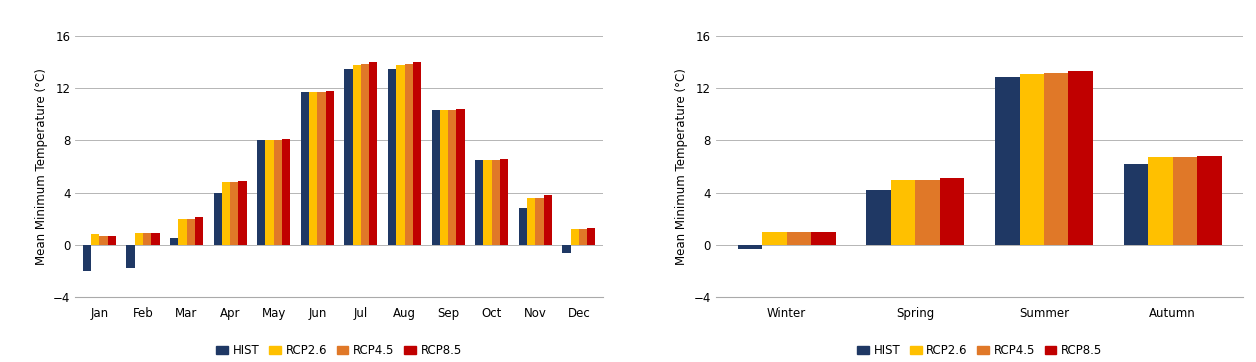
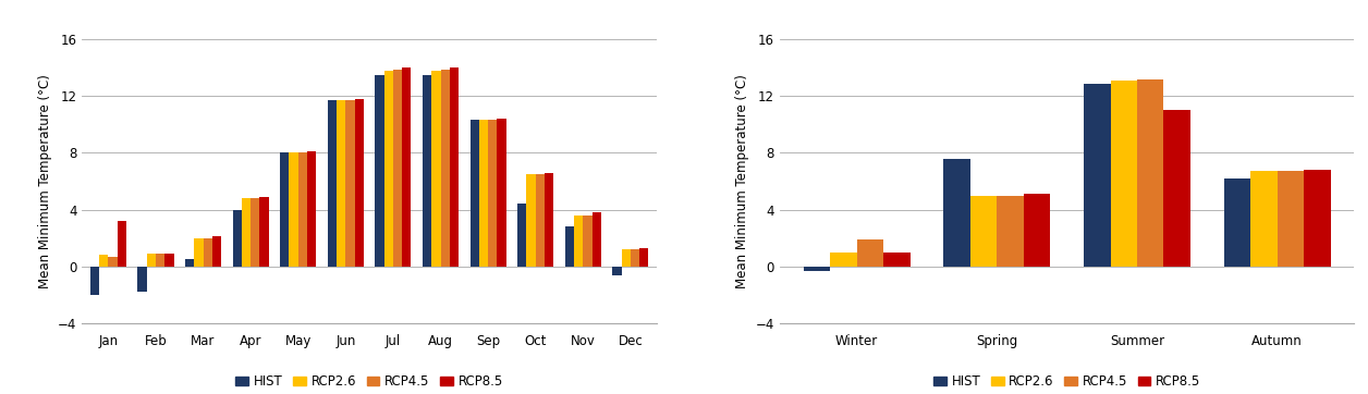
RCP8.5/Jan: 0.7 -> 3.2
HIST/Oct: 6.5 -> 4.4
RCP4.5/Winter: 1.0 -> 1.9
HIST/Spring: 4.2 -> 7.6
RCP8.5/Summer: 13.3 -> 11.0
